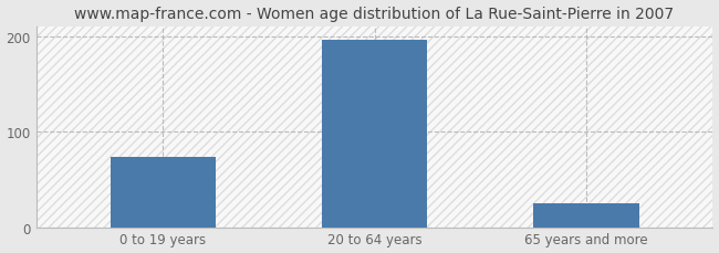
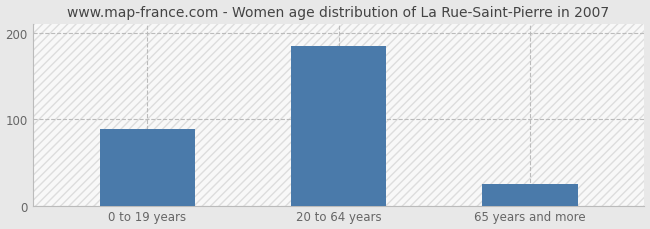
0 to 19 years: 74 -> 88
20 to 64 years: 196 -> 185
